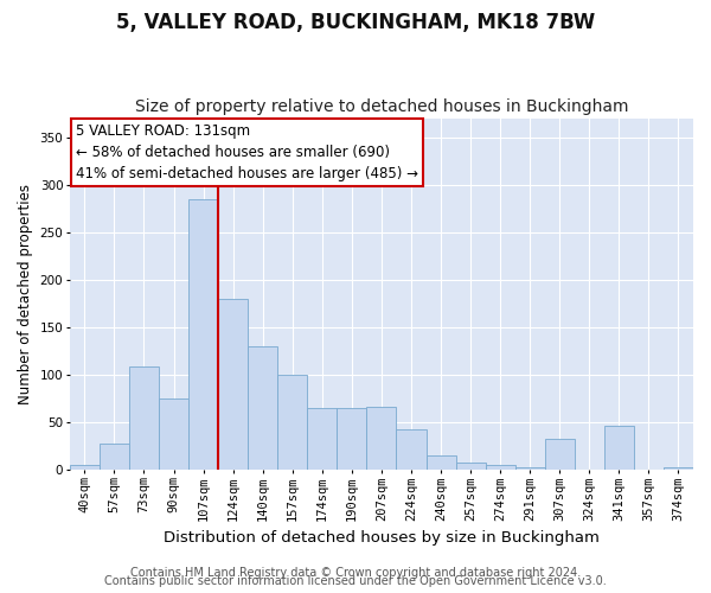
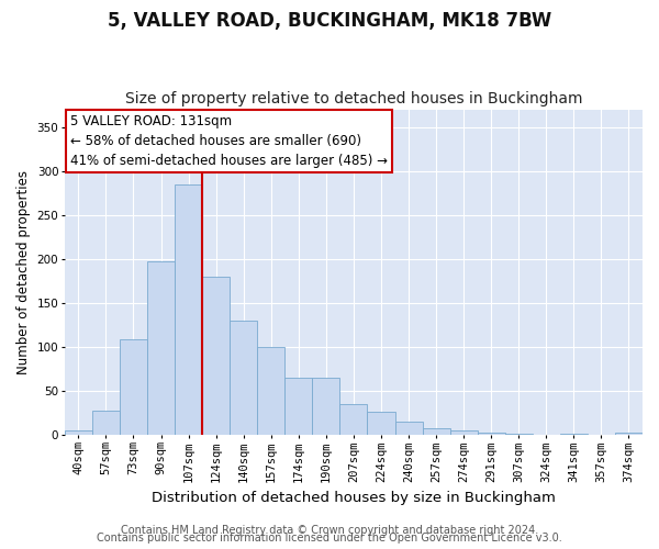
90sqm: 74 -> 197
207sqm: 66 -> 35
224sqm: 42 -> 26
307sqm: 32 -> 1
341sqm: 46 -> 1
